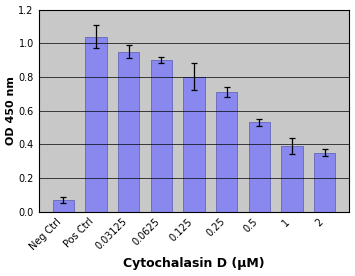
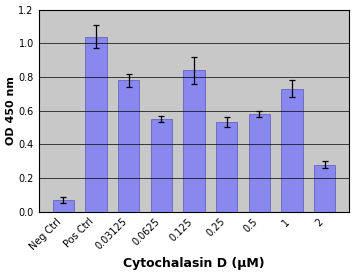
0.03125: 0.95 -> 0.78
0.0625: 0.90 -> 0.55
0.125: 0.80 -> 0.84
0.25: 0.71 -> 0.53
0.5: 0.53 -> 0.58
1: 0.39 -> 0.73
2: 0.35 -> 0.28
